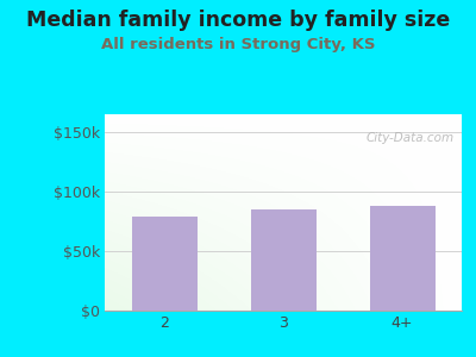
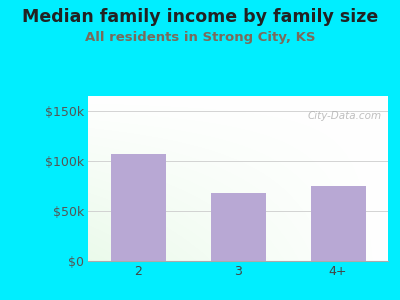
2: $79k -> $107k
3: $85k -> $68k
4+: $88k -> $75k
